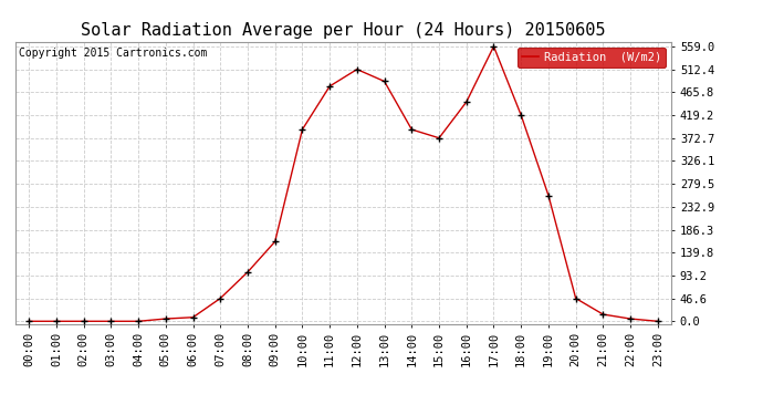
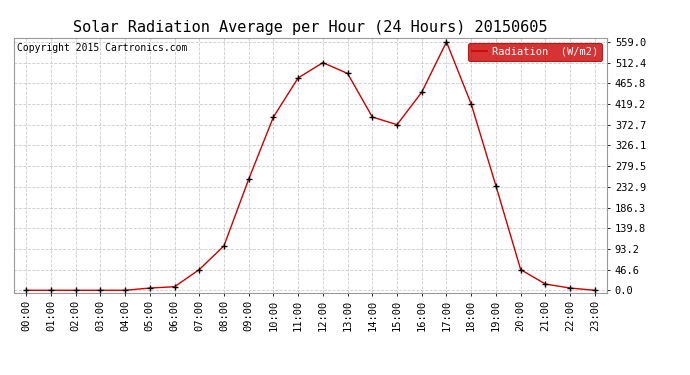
09:00: 162 -> 250
19:00: 256 -> 235
